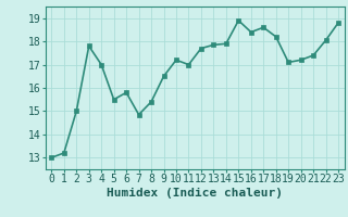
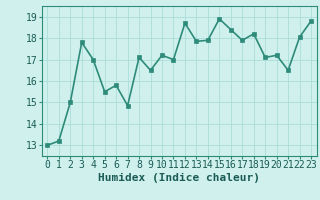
8: 15.40 -> 17.10
12: 17.70 -> 18.70
17: 18.60 -> 17.90
21: 17.40 -> 16.50
